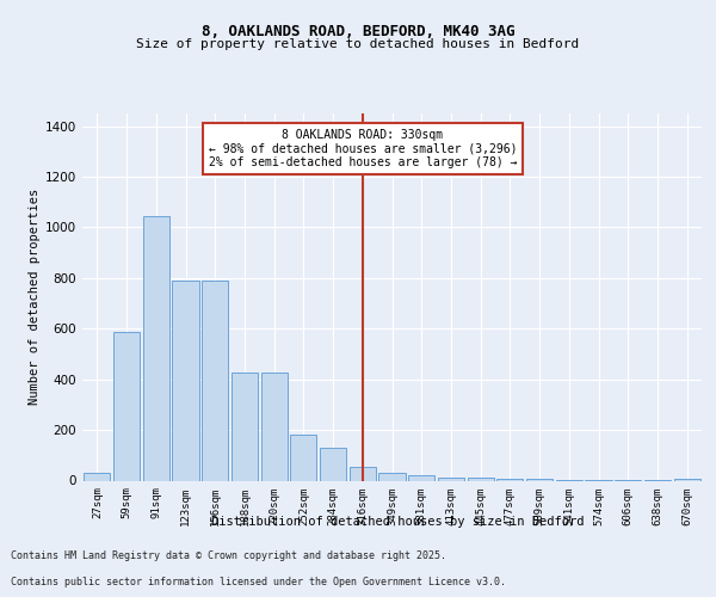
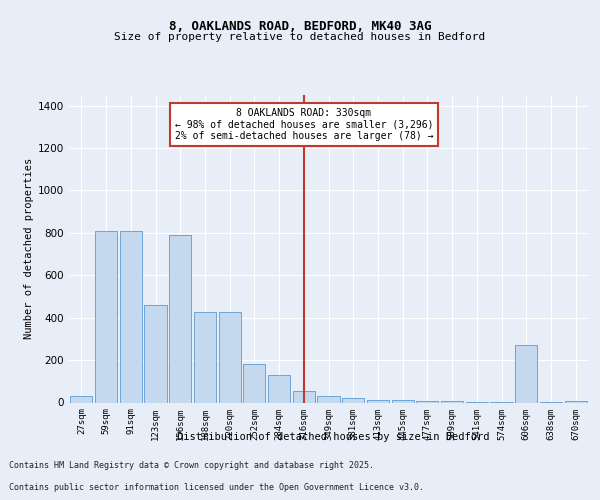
59sqm: 585 -> 810
91sqm: 1045 -> 810
123sqm: 790 -> 460
606sqm: 1 -> 270
